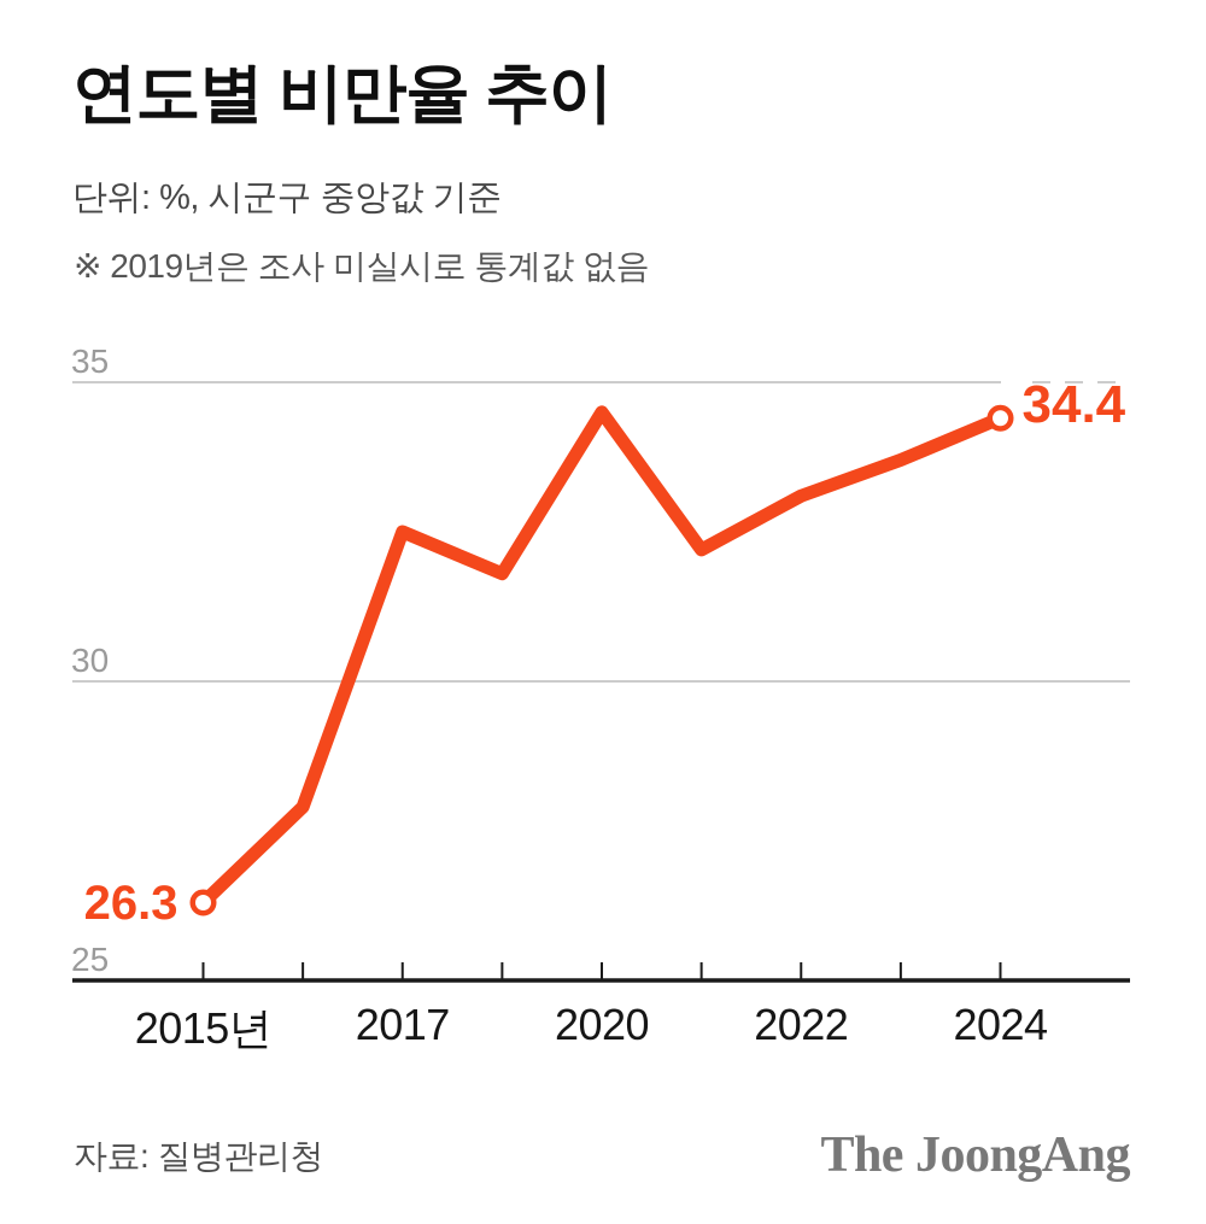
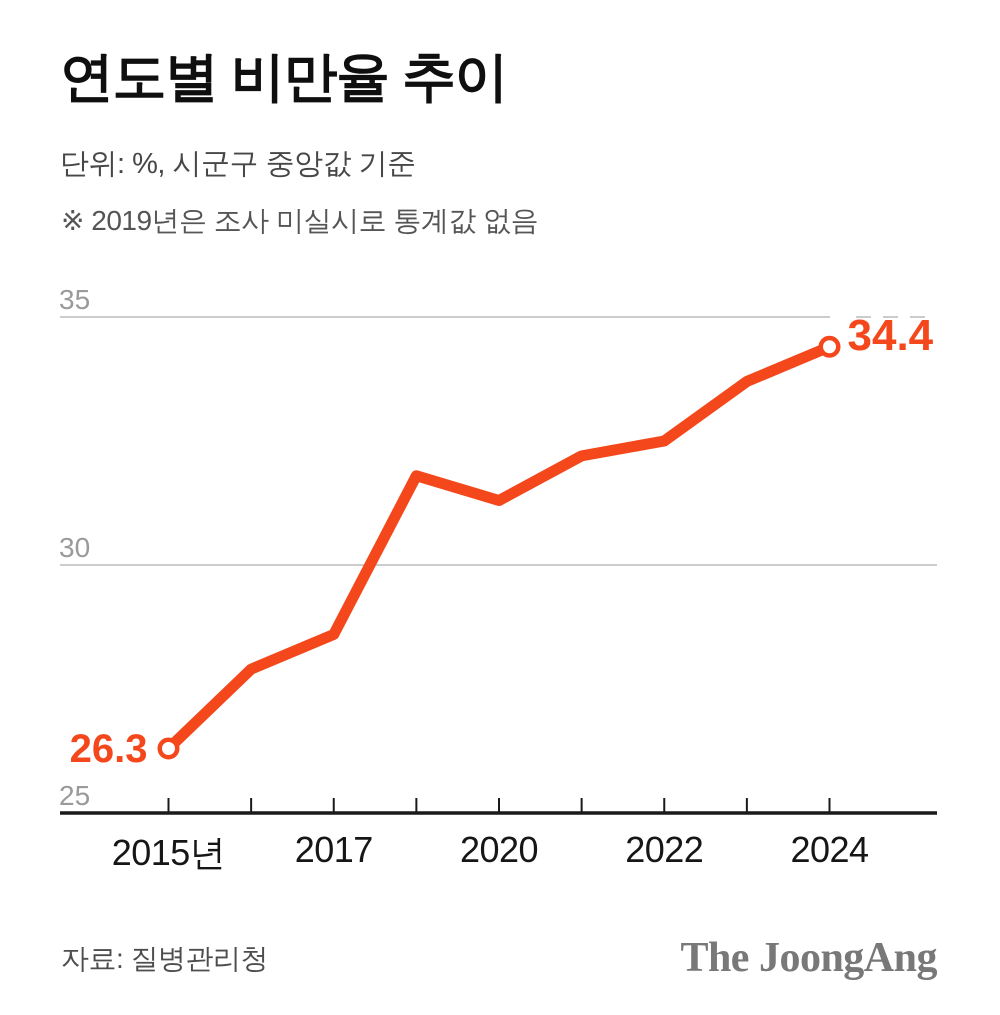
2017: 32.5 -> 28.6
2020: 34.5 -> 31.3
2022: 33.1 -> 32.5
